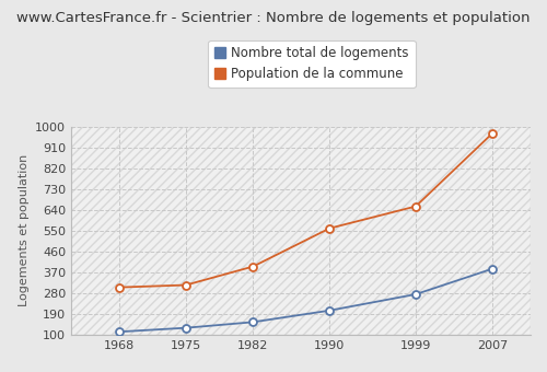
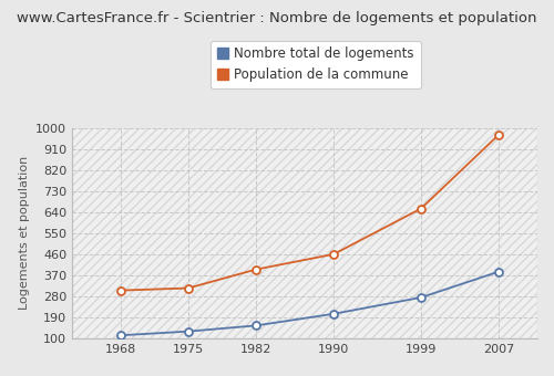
Population de la commune/1990: 560 -> 460
